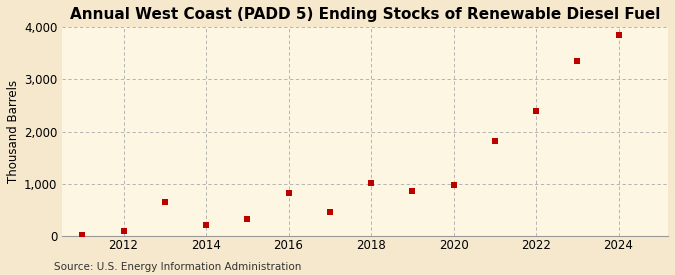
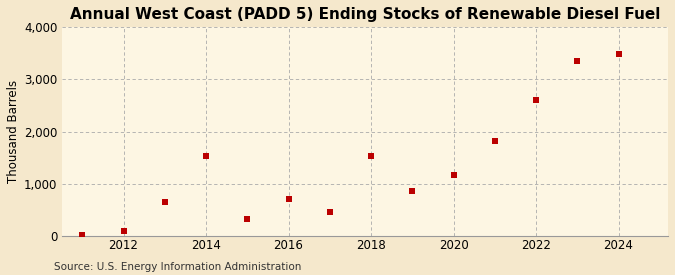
2014: 200 -> 1,540
2016: 820 -> 700
2018: 1,020 -> 1,540
2020: 980 -> 1,160
2022: 2,400 -> 2,600
2024: 3,850 -> 3,480
